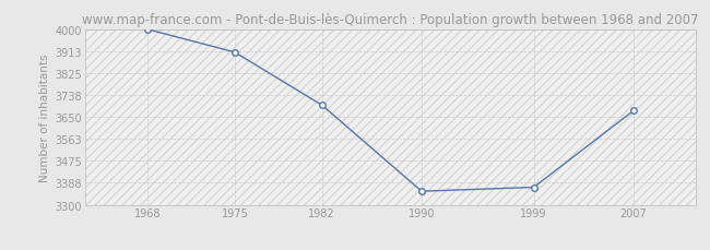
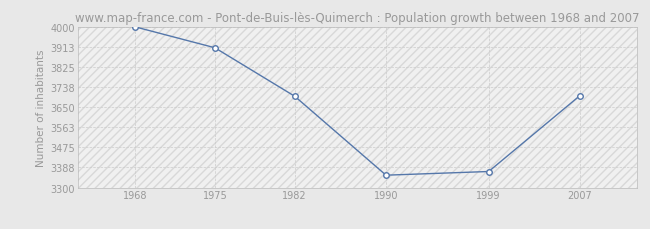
2007: 3675 -> 3700
